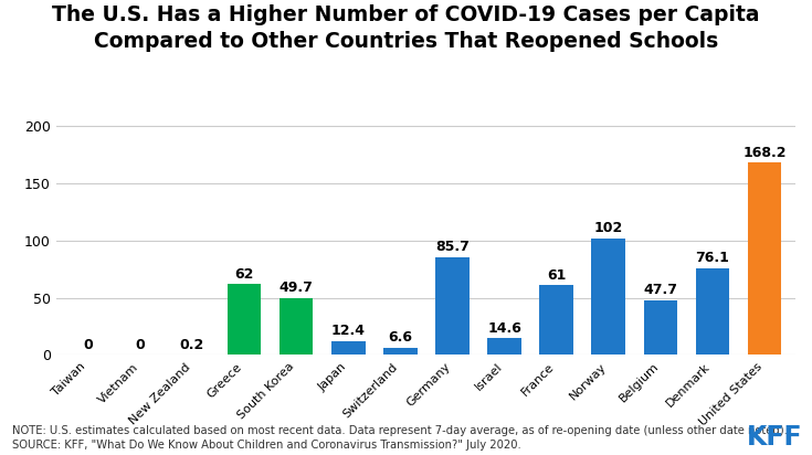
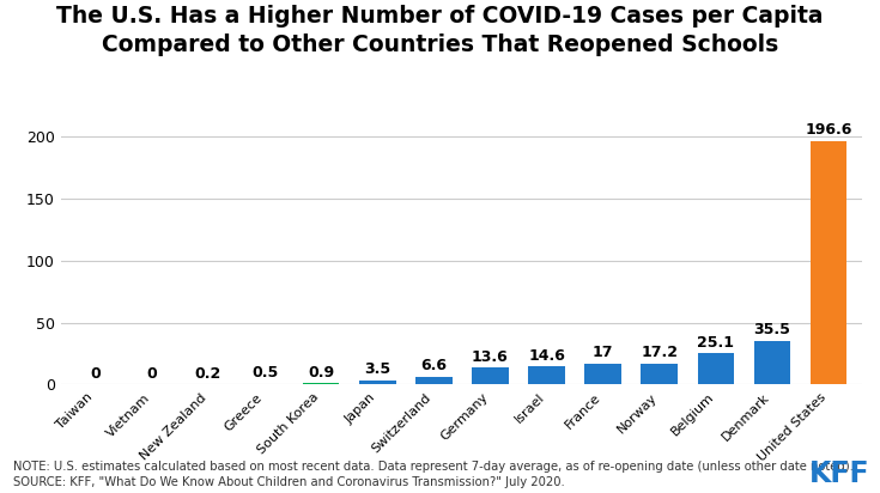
Greece: 62 -> 0.5
South Korea: 49.7 -> 0.9
Japan: 12.4 -> 3.5
Germany: 85.7 -> 13.6
France: 61 -> 17
Norway: 102 -> 17.2
Belgium: 47.7 -> 25.1
Denmark: 76.1 -> 35.5
United States: 168.2 -> 196.6
